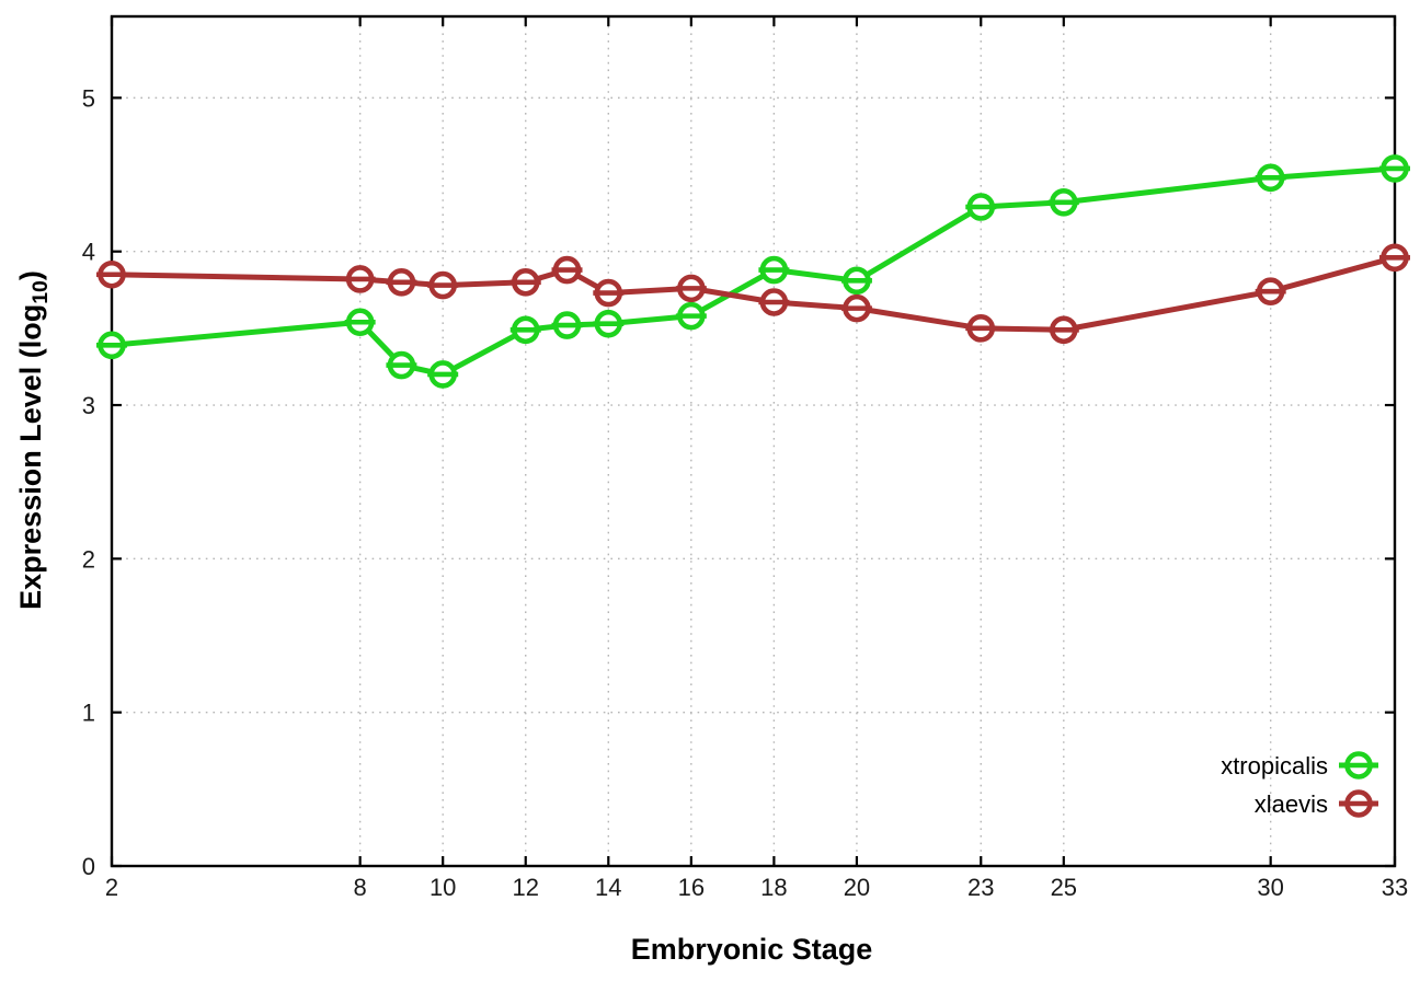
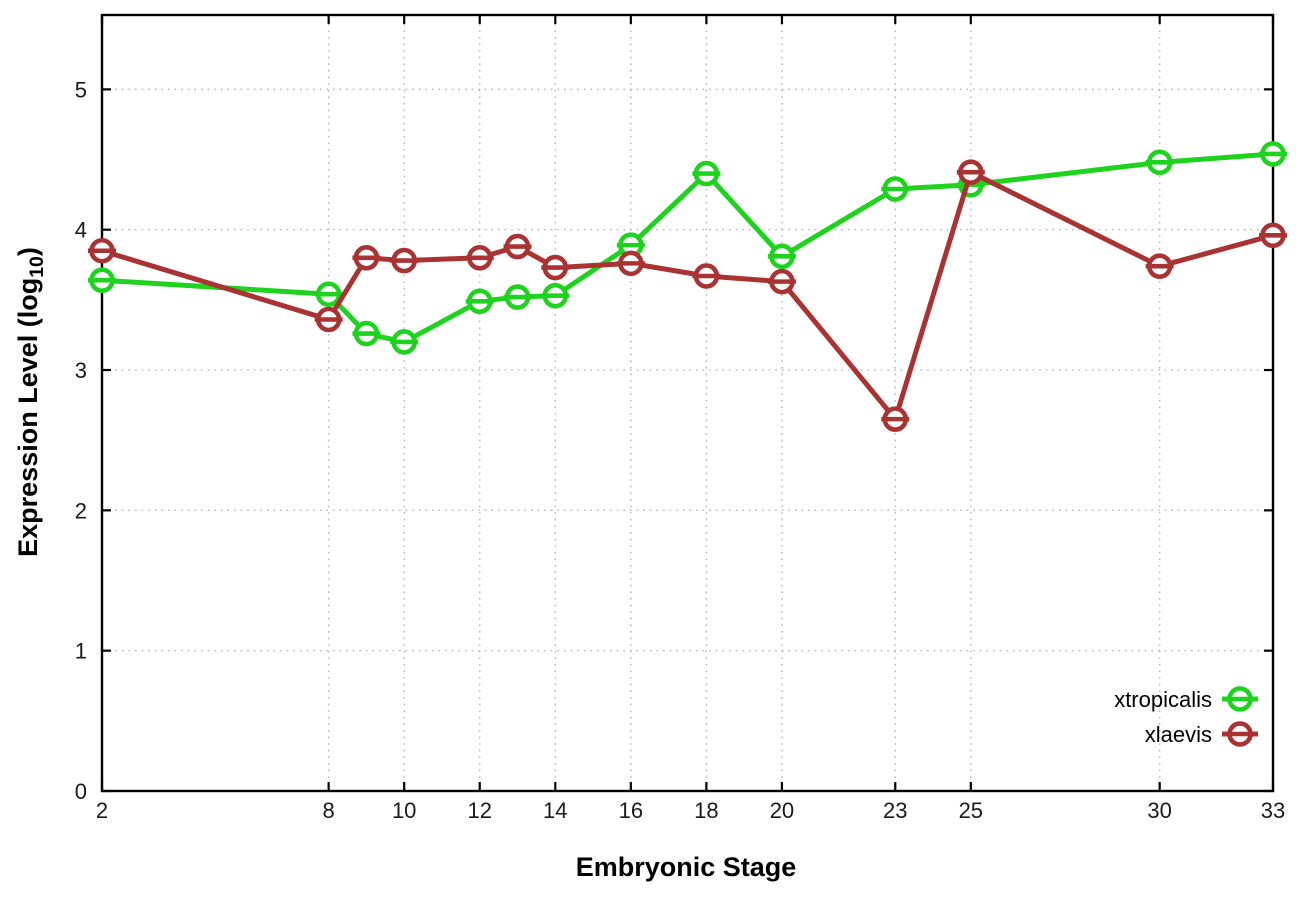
xtropicalis/2: 3.39 -> 3.64
xlaevis/8: 3.82 -> 3.36
xtropicalis/16: 3.58 -> 3.89
xtropicalis/18: 3.88 -> 4.40
xlaevis/23: 3.50 -> 2.65
xlaevis/25: 3.49 -> 4.41
